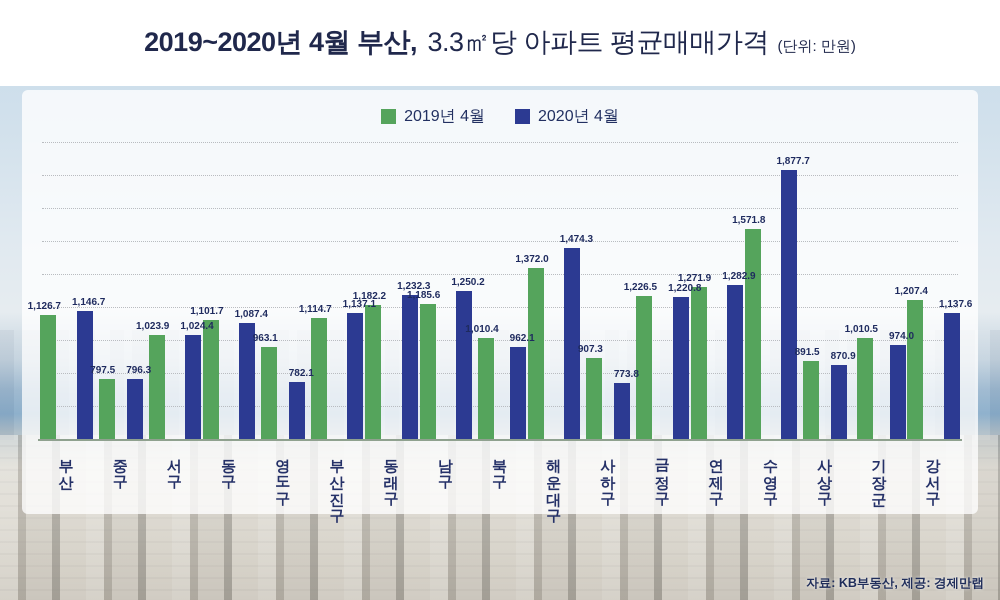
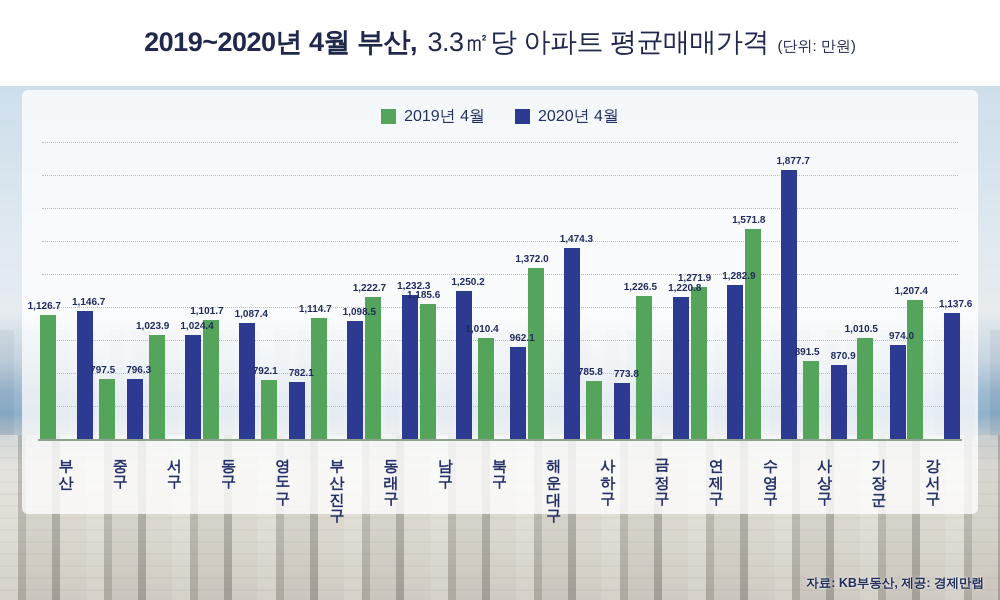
2019년 4월/영도구: 963.1 -> 792.1
2020년 4월/부산진구: 1,137.1 -> 1,098.5
2019년 4월/동래구: 1,182.2 -> 1,222.7
2019년 4월/사하구: 907.3 -> 785.8
